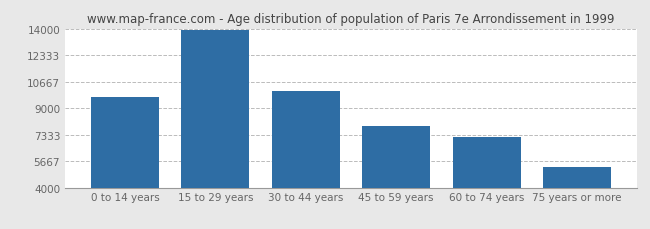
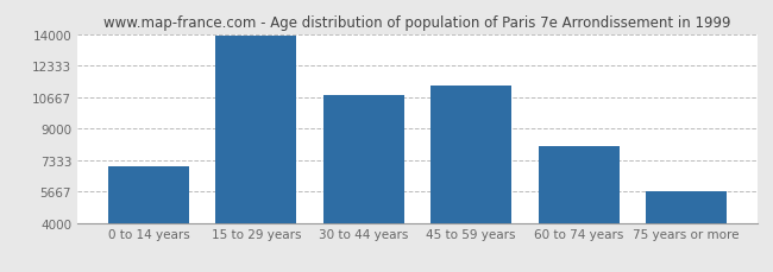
0 to 14 years: 9700 -> 7000
30 to 44 years: 10100 -> 10800
45 to 59 years: 7900 -> 11300
60 to 74 years: 7200 -> 8000
75 years or more: 5300 -> 5700
